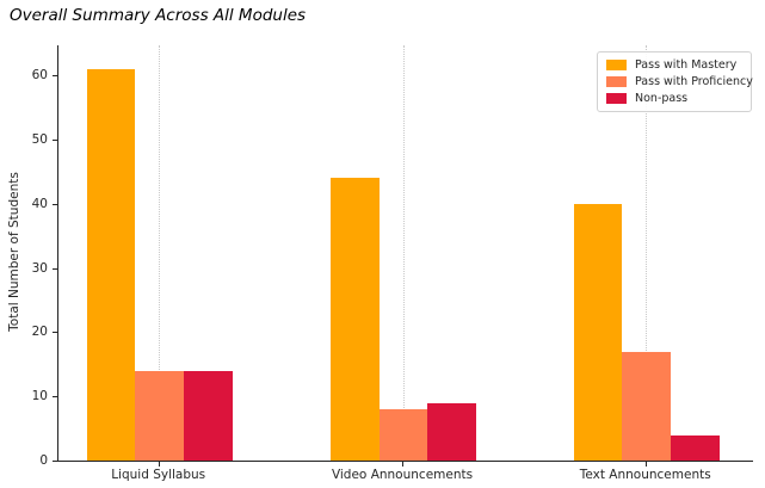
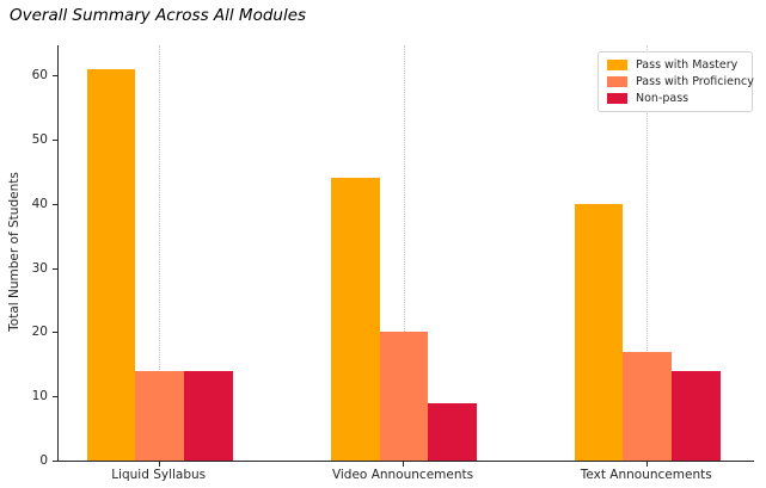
Pass with Proficiency/Video Announcements: 8 -> 20
Non-pass/Text Announcements: 4 -> 14
